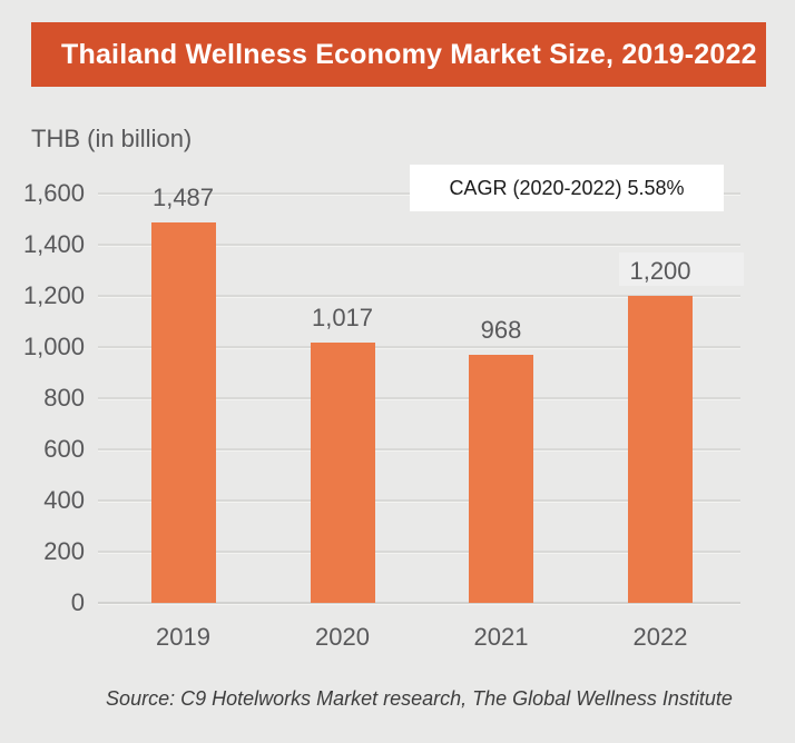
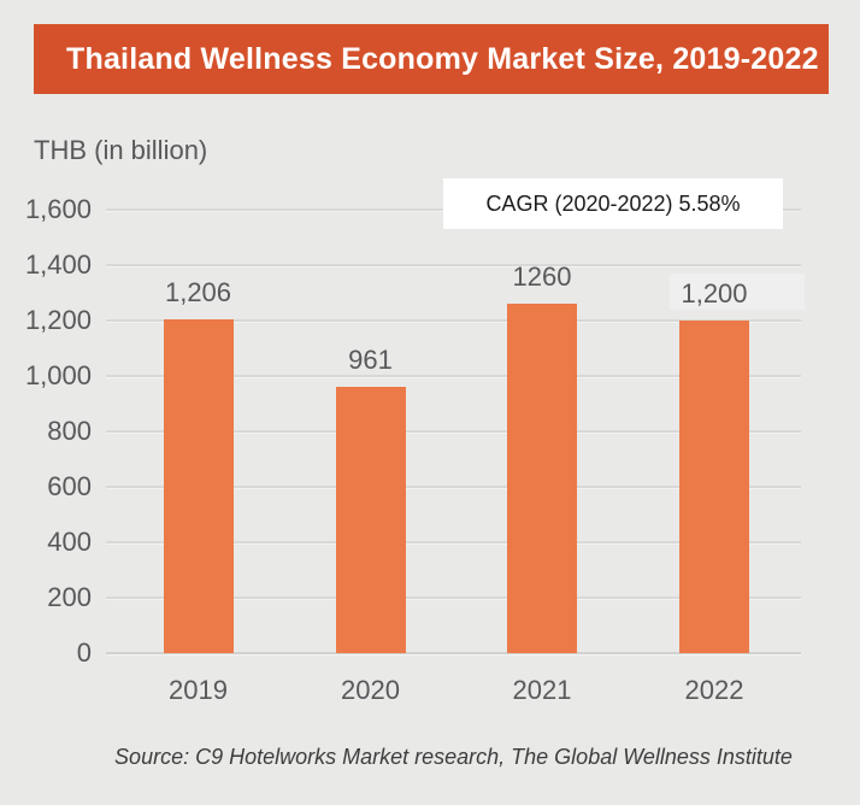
2019: 1,487 -> 1,206
2020: 1,017 -> 961
2021: 968 -> 1260
